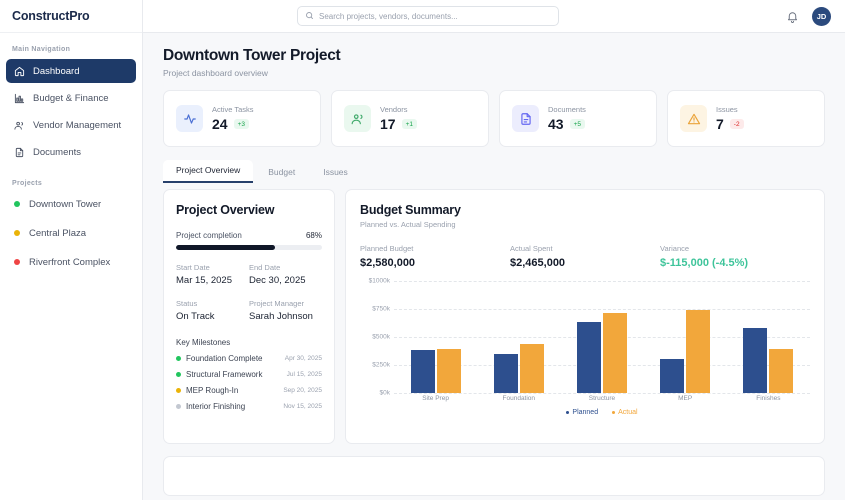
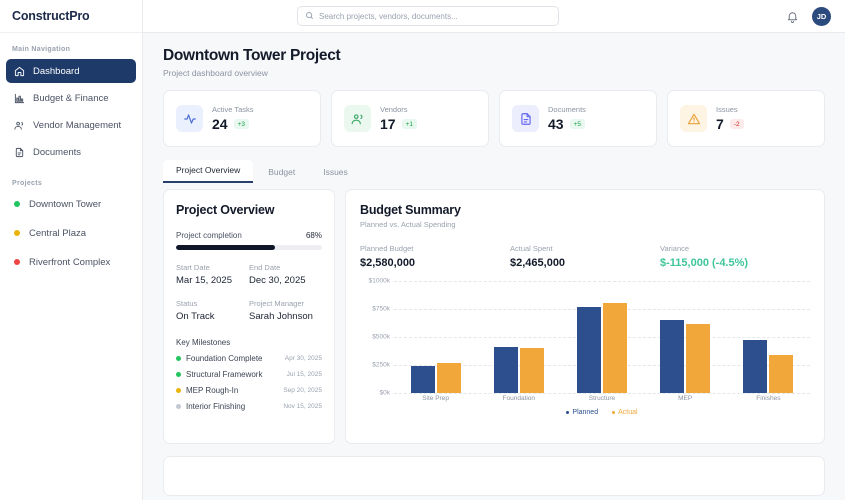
Planned/Site Prep: $380k -> $240k
Actual/Site Prep: $390k -> $260k
Planned/Foundation: $350k -> $420k
Actual/Foundation: $440k -> $400k
Planned/Structure: $630k -> $770k
Actual/Structure: $710k -> $800k
Planned/MEP: $300k -> $650k
Actual/MEP: $740k -> $620k
Planned/Finishes: $580k -> $480k
Actual/Finishes: $390k -> $340k
